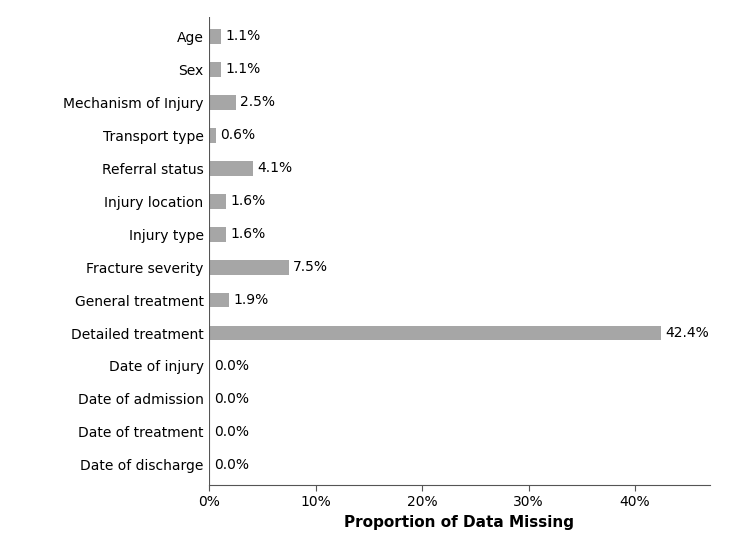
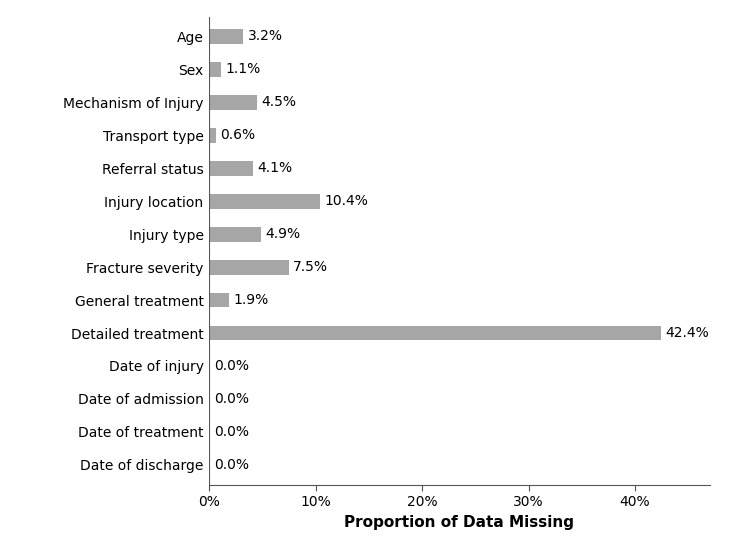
Age: 1.1% -> 3.2%
Mechanism of Injury: 2.5% -> 4.5%
Injury location: 1.6% -> 10.4%
Injury type: 1.6% -> 4.9%
